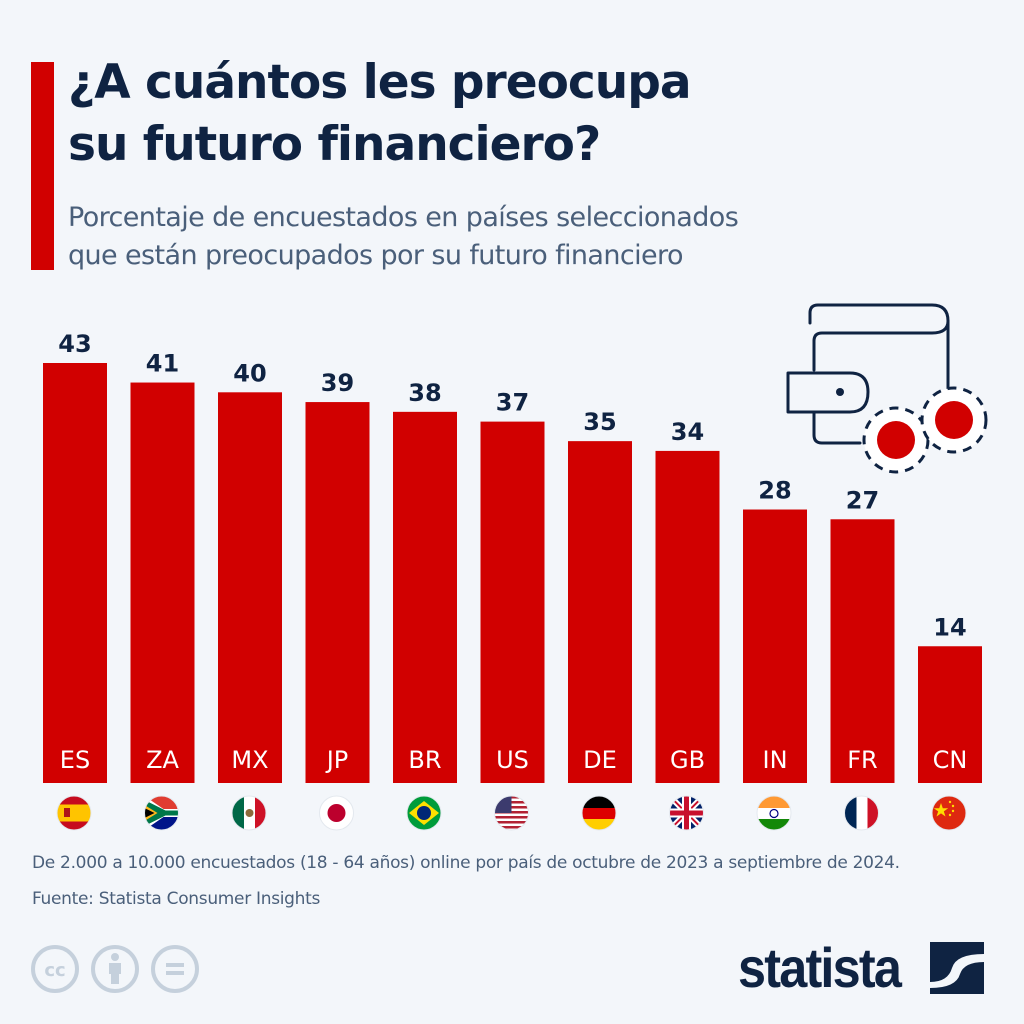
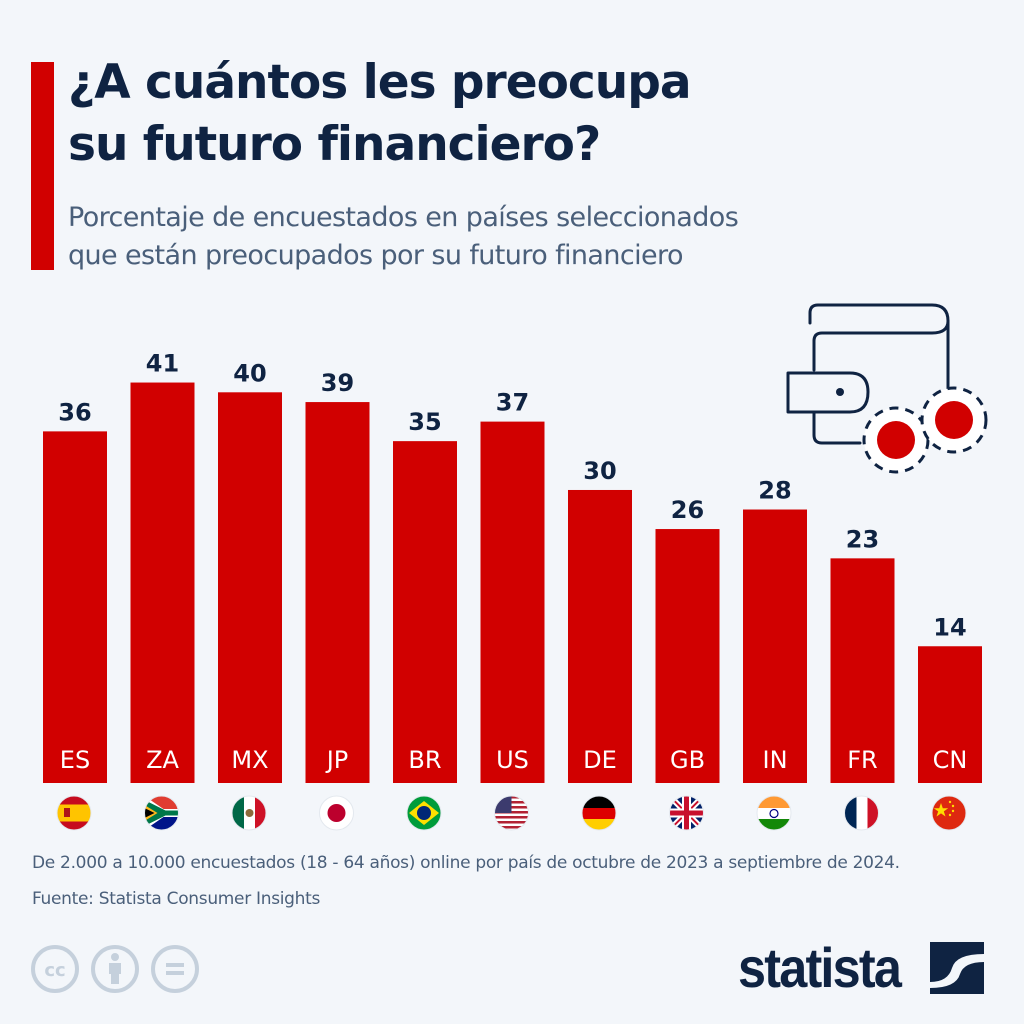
ES: 43 -> 36
BR: 38 -> 35
DE: 35 -> 30
GB: 34 -> 26
FR: 27 -> 23
